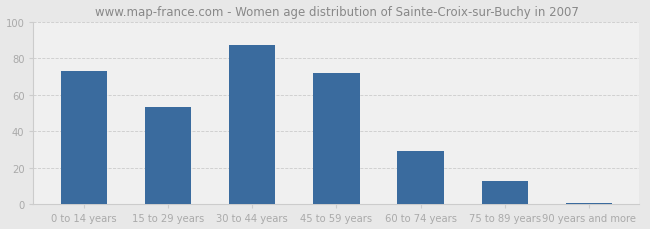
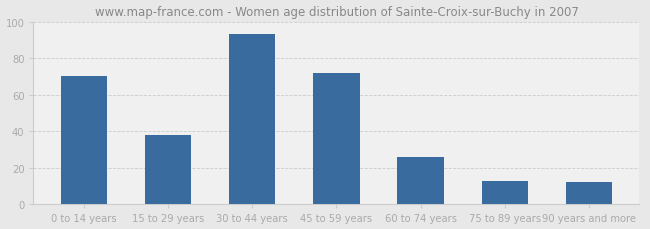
0 to 14 years: 73 -> 70
15 to 29 years: 53 -> 38
30 to 44 years: 87 -> 93
60 to 74 years: 29 -> 26
90 years and more: 1 -> 12
